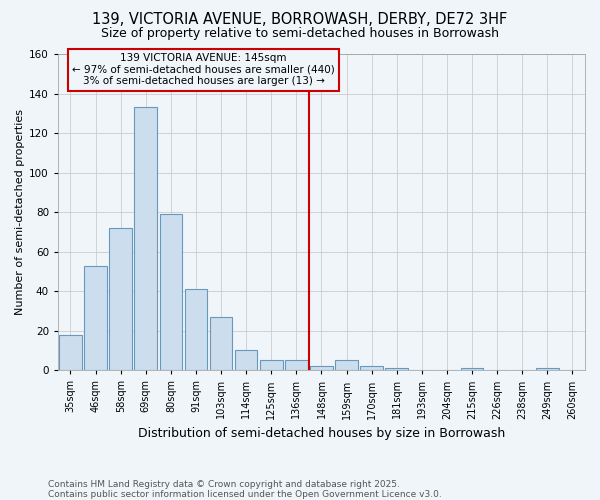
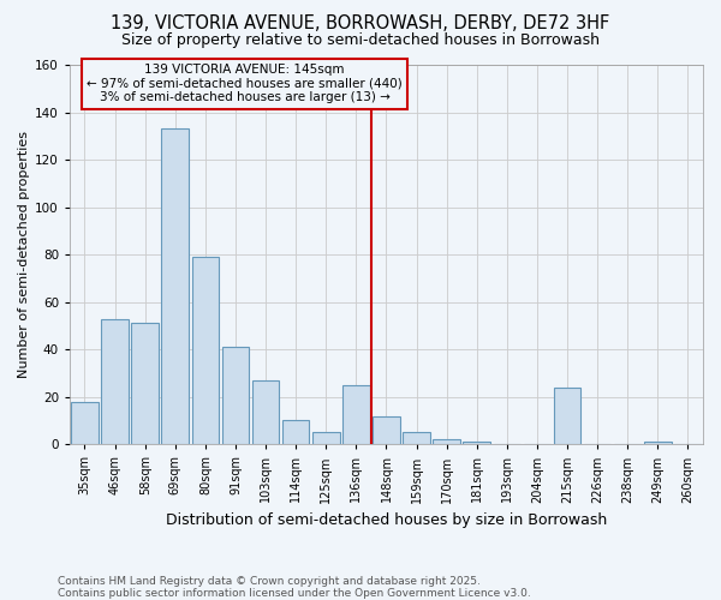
58sqm: 72 -> 51
136sqm: 5 -> 25
148sqm: 2 -> 12
215sqm: 1 -> 24
